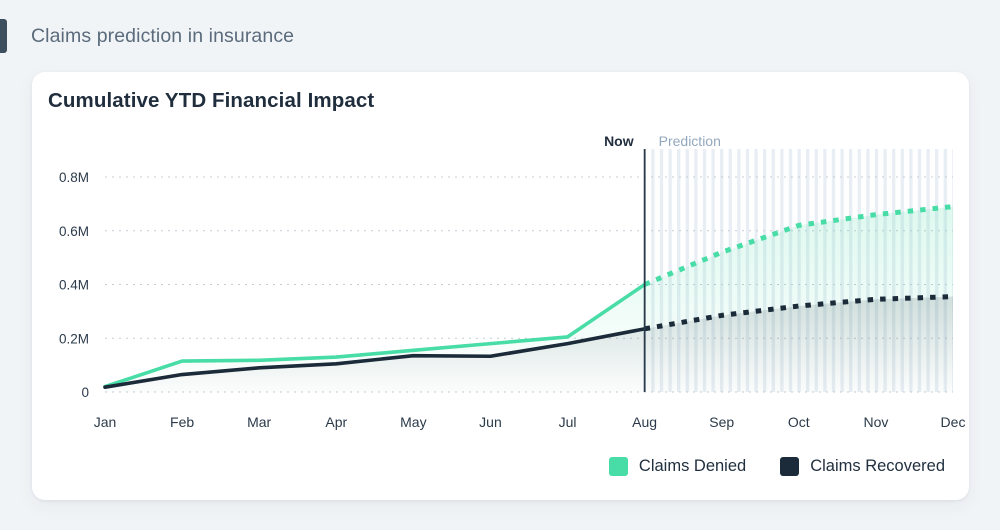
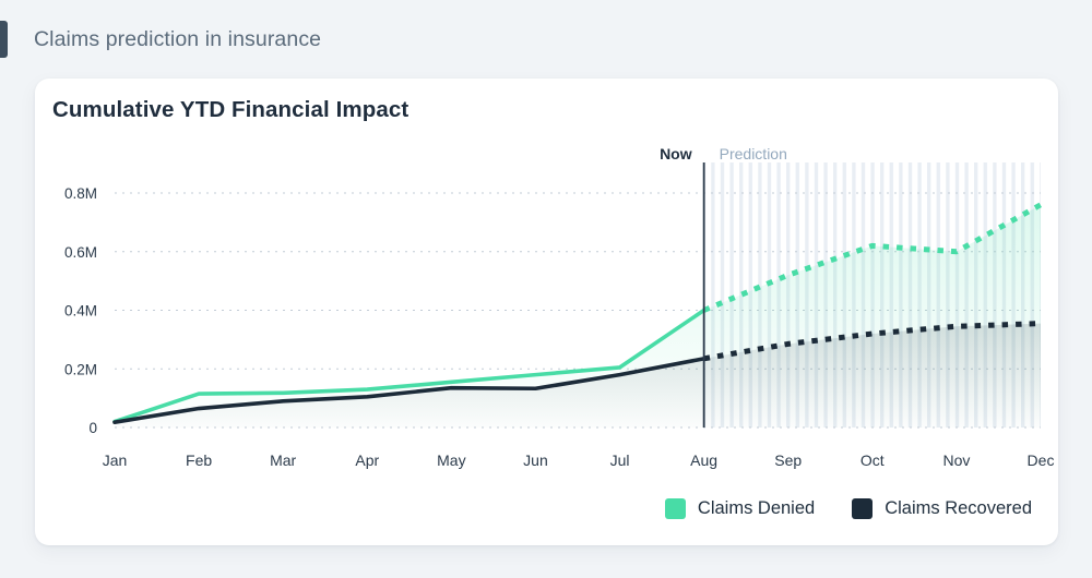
Claims Denied/Nov: 0.66M -> 0.60M
Claims Denied/Dec: 0.69M -> 0.76M
